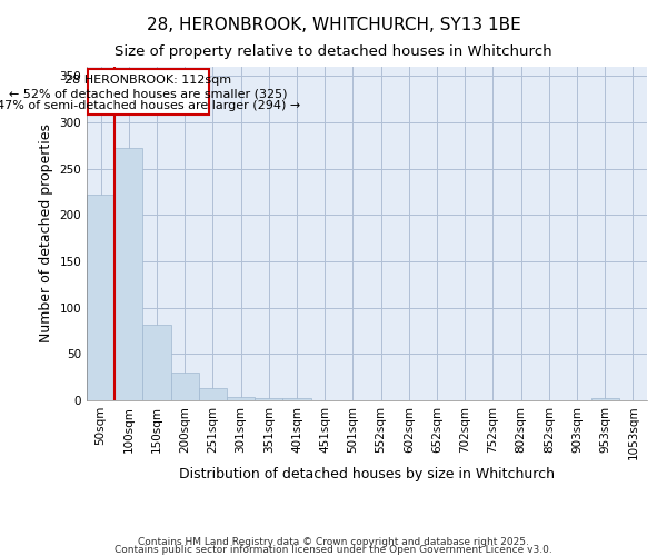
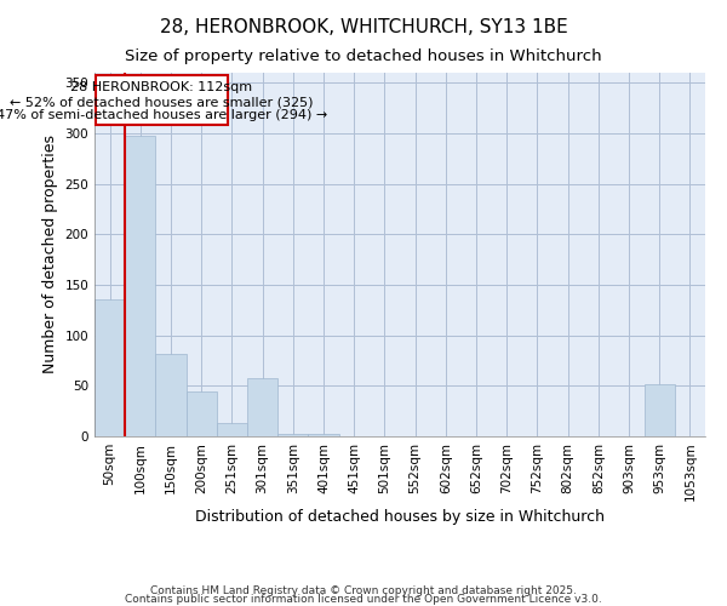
50sqm: 222 -> 136
100sqm: 273 -> 298
200sqm: 30 -> 44
301sqm: 4 -> 58
953sqm: 3 -> 52
